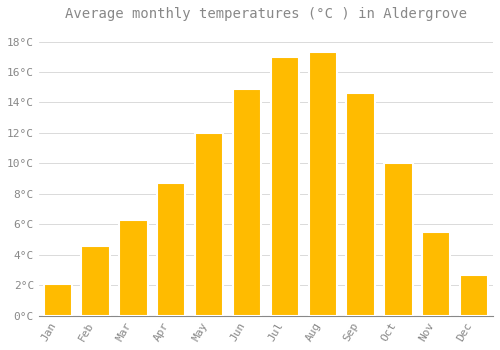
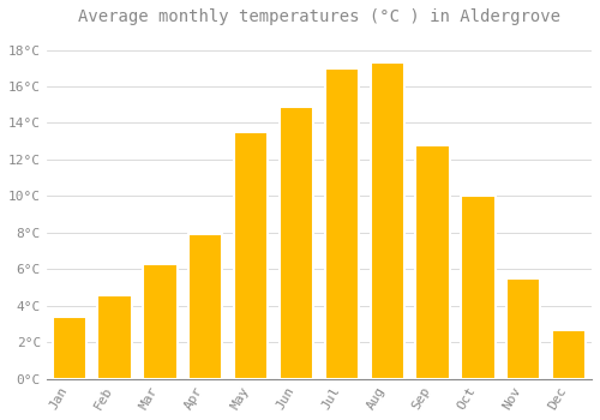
Jan: 2.1°C -> 3.4°C
Apr: 8.7°C -> 7.9°C
May: 12.0°C -> 13.5°C
Sep: 14.6°C -> 12.8°C
